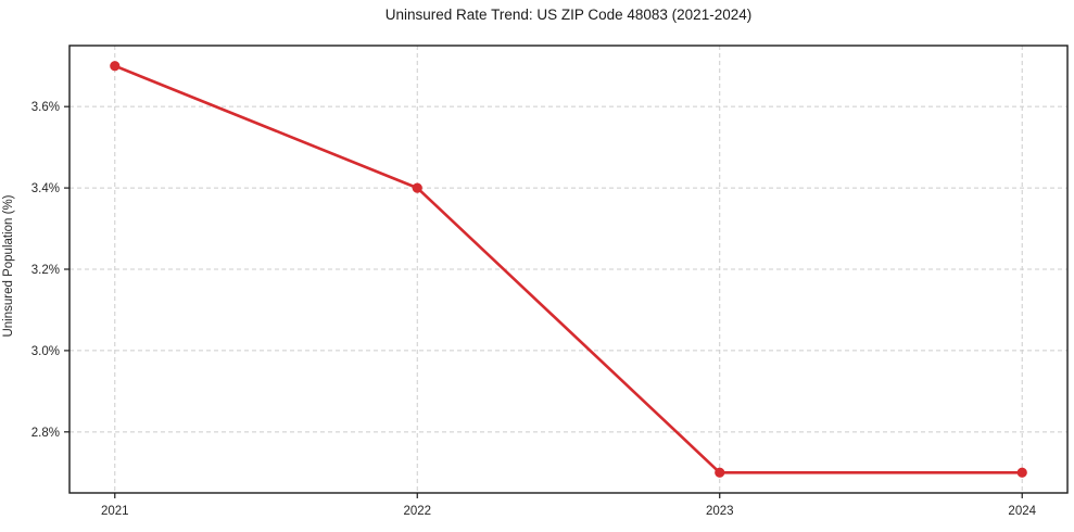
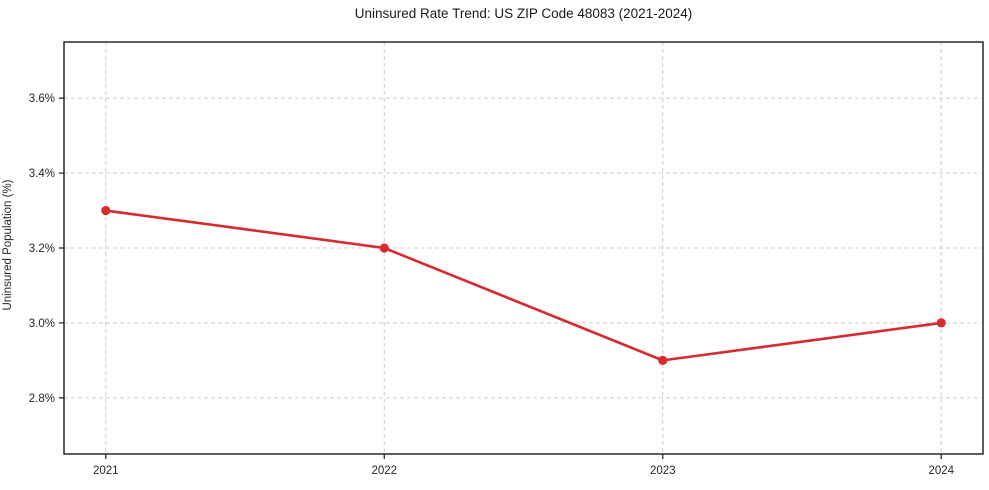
2021: 3.7% -> 3.3%
2022: 3.4% -> 3.2%
2023: 2.7% -> 2.9%
2024: 2.7% -> 3.0%
